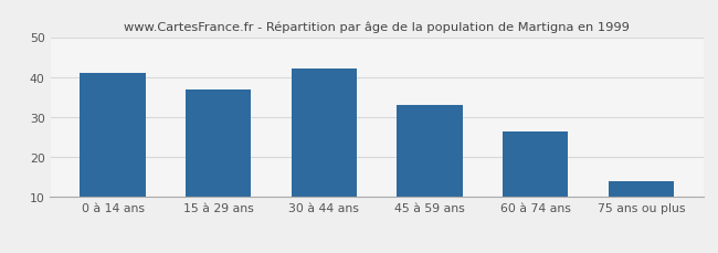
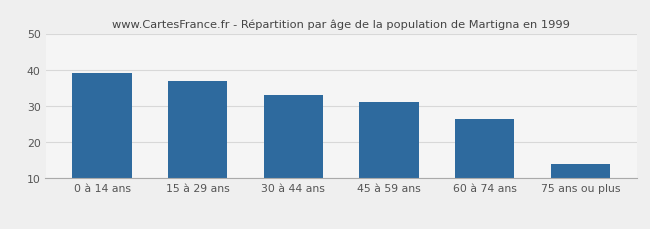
0 à 14 ans: 41.0 -> 39.0
30 à 44 ans: 42.0 -> 33.0
45 à 59 ans: 33.0 -> 31.0
